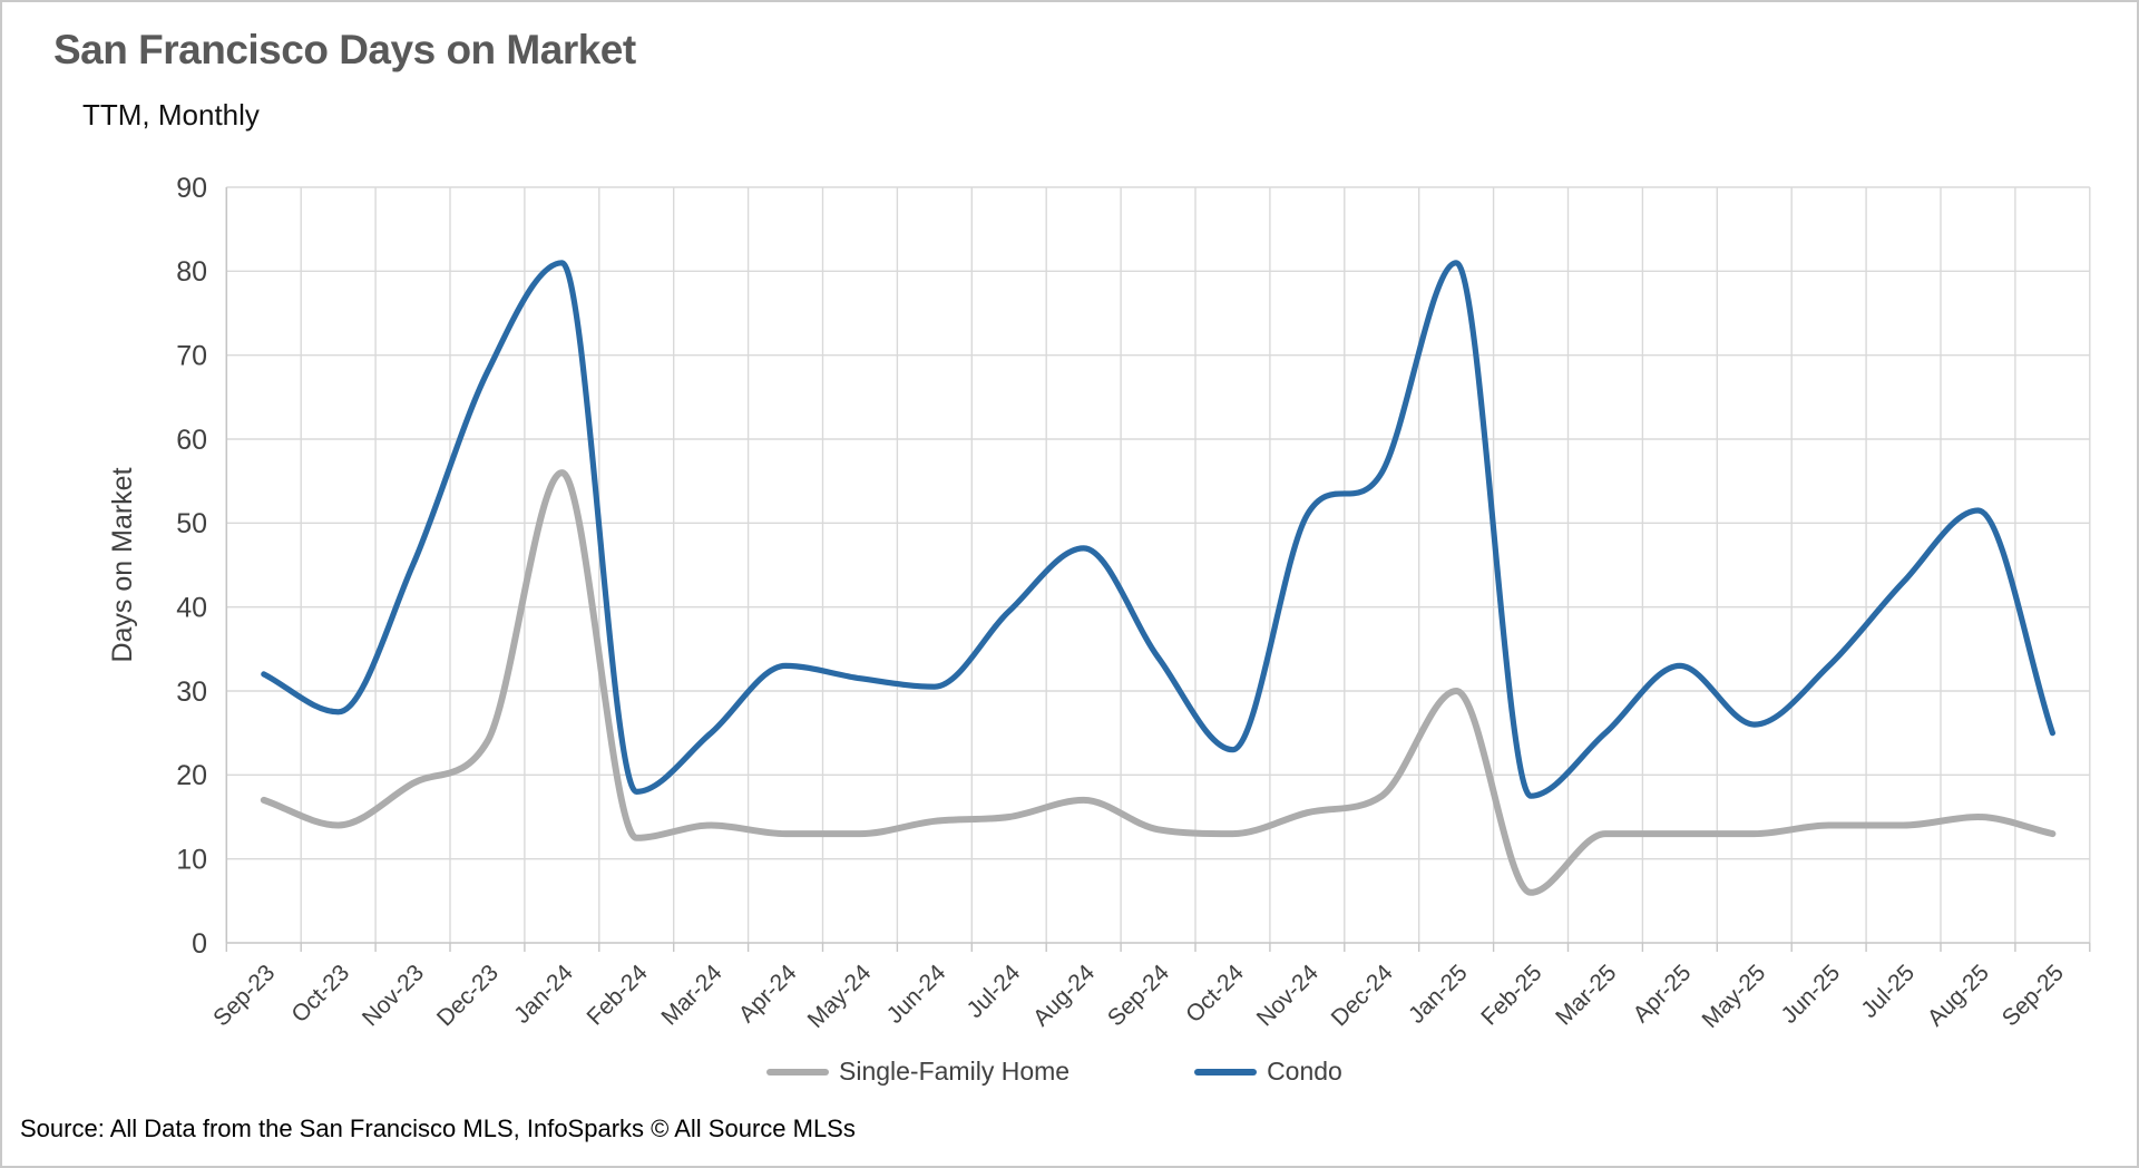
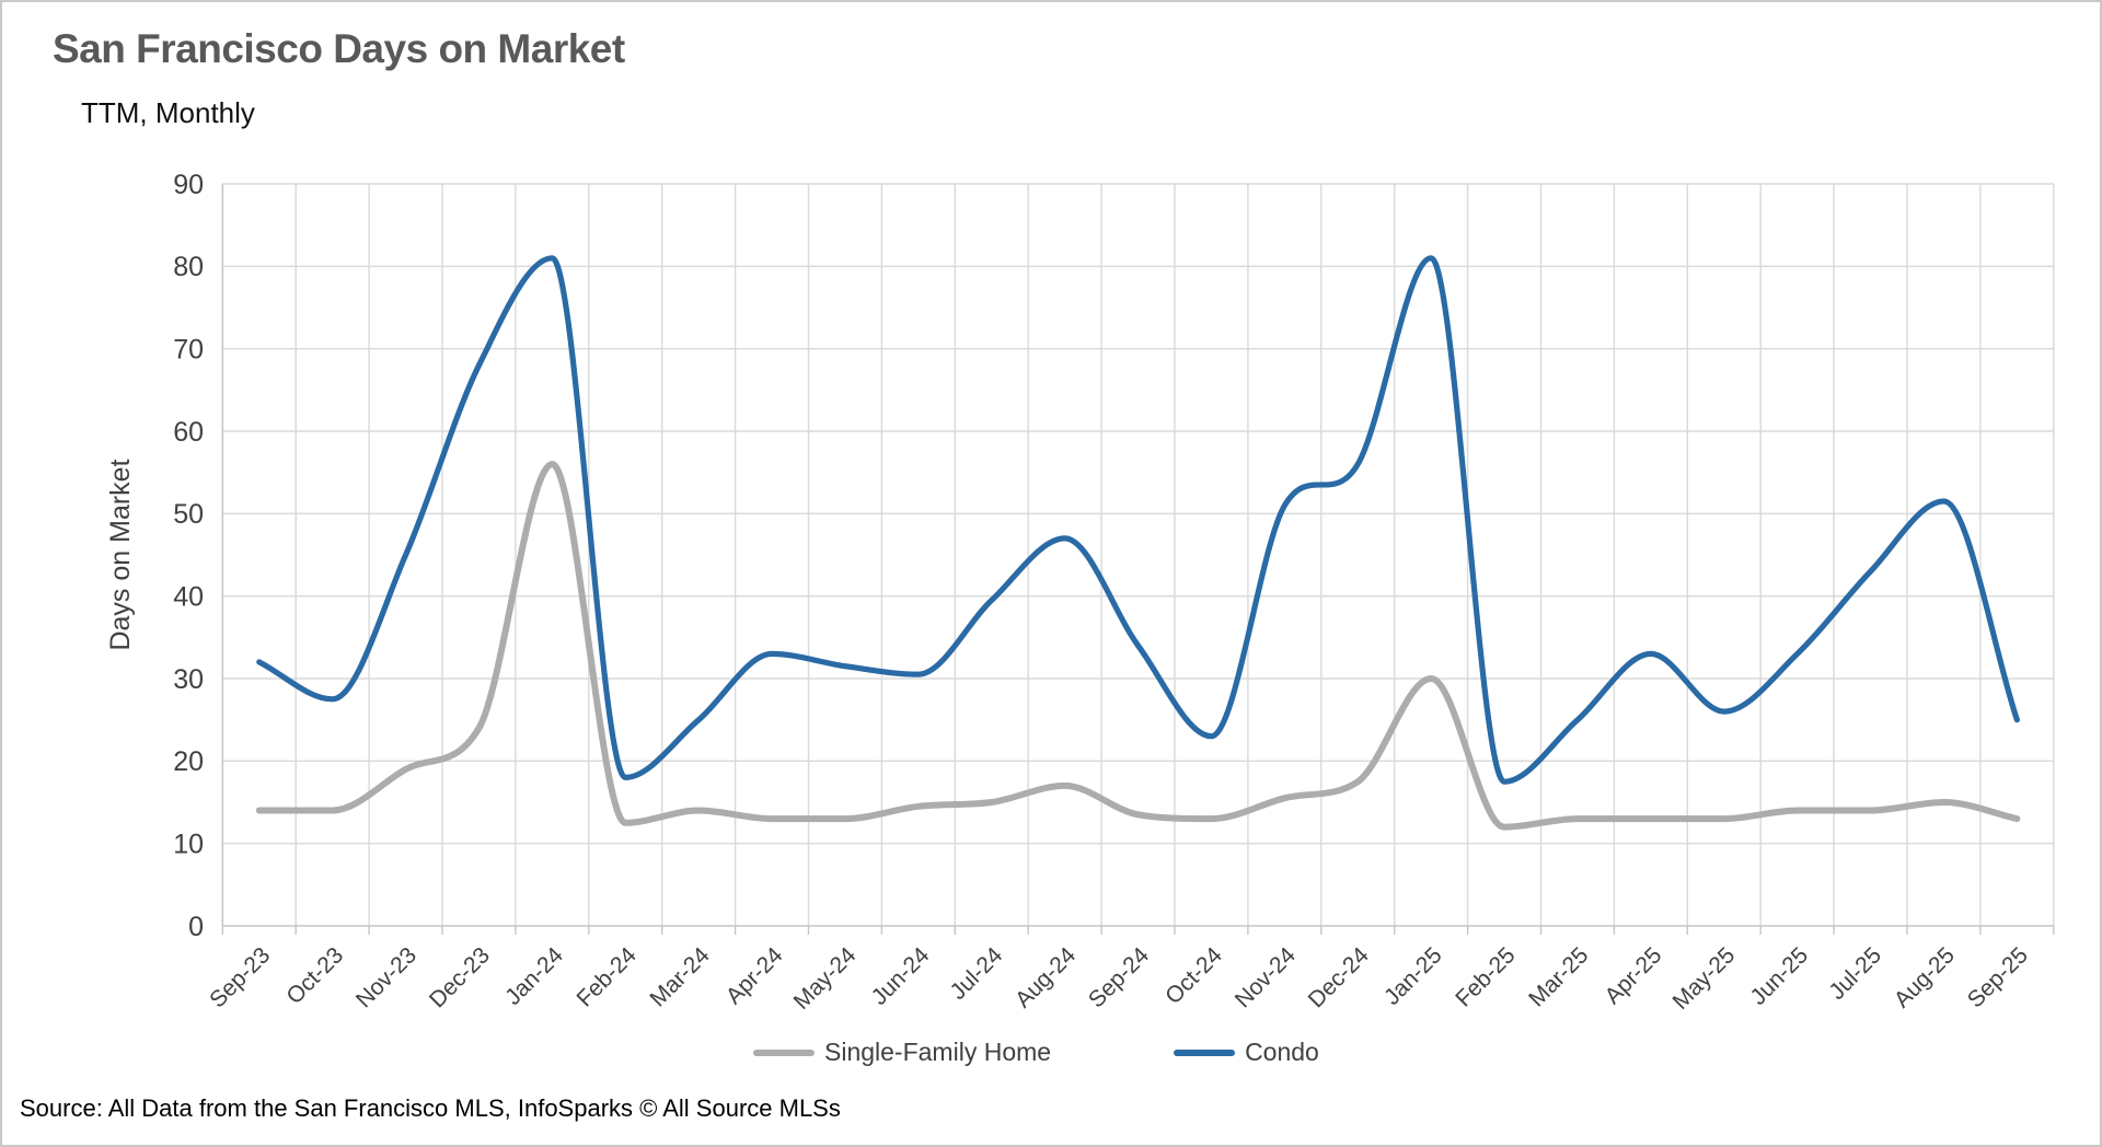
Single-Family Home/Sep-23: 17 -> 14
Single-Family Home/Feb-25: 6 -> 12
